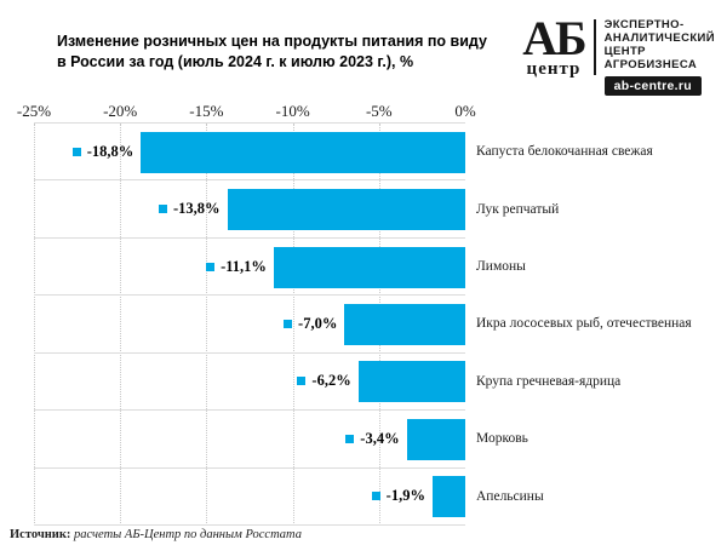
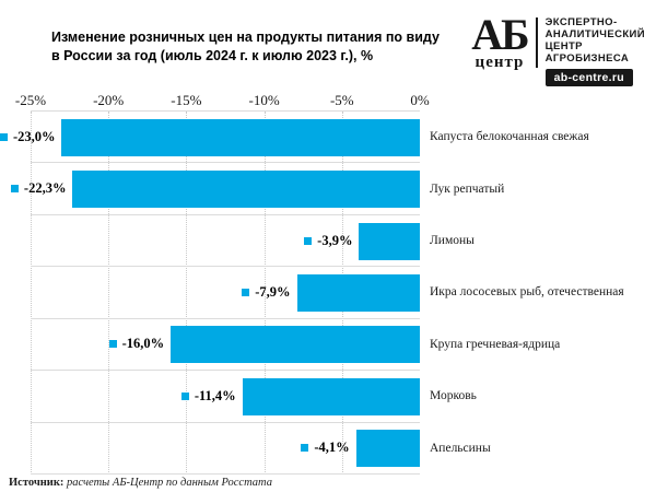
Капуста белокочанная свежая: -18,8% -> -23,0%
Лук репчатый: -13,8% -> -22,3%
Лимоны: -11,1% -> -3,9%
Икра лососевых рыб, отечественная: -7,0% -> -7,9%
Крупа гречневая-ядрица: -6,2% -> -16,0%
Морковь: -3,4% -> -11,4%
Апельсины: -1,9% -> -4,1%
